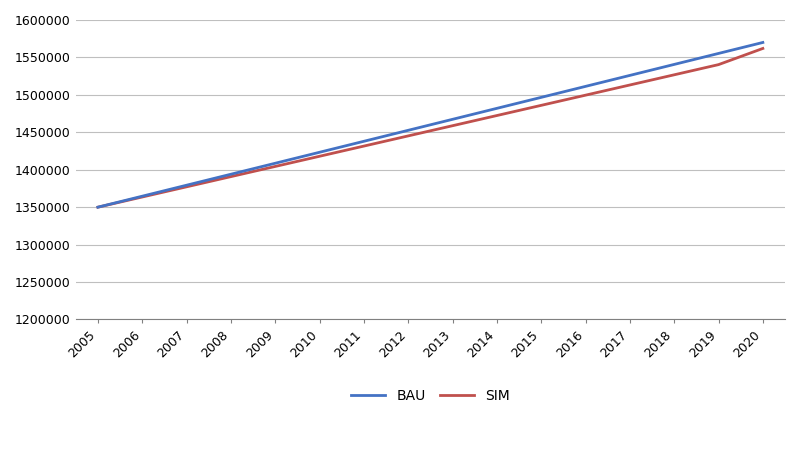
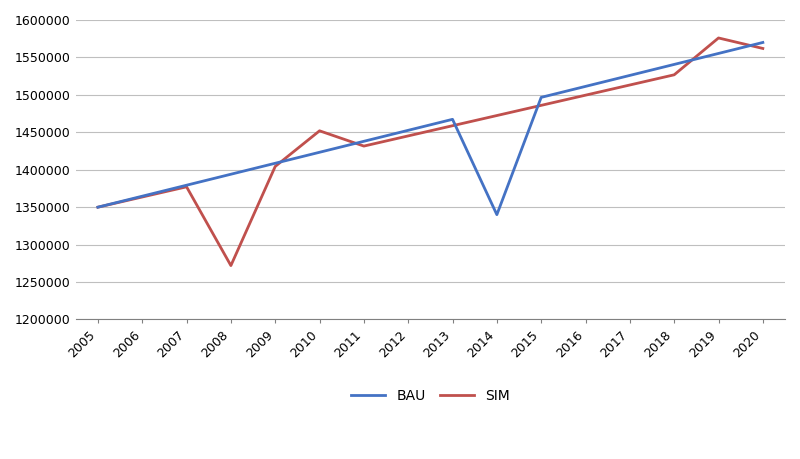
SIM/2008: 1391000 -> 1272000
SIM/2010: 1418000 -> 1452000
BAU/2014: 1482000 -> 1340000
SIM/2019: 1540000 -> 1576000
